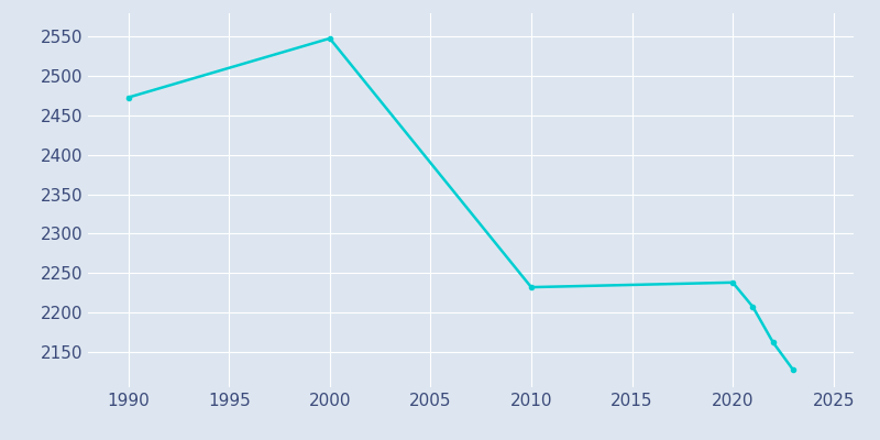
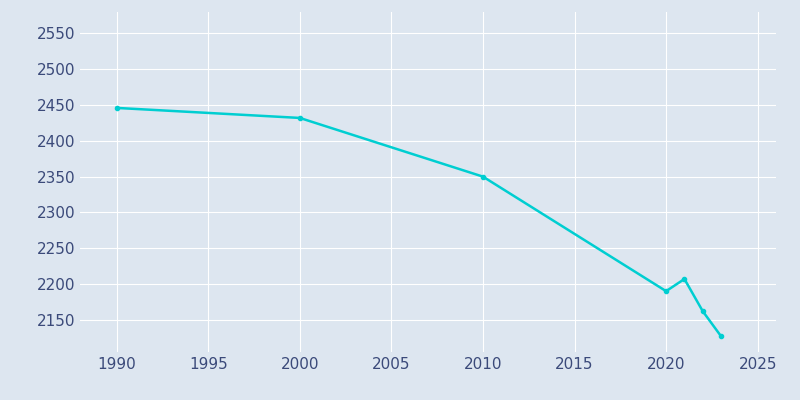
1990: 2473 -> 2446
2000: 2548 -> 2432
2010: 2232 -> 2350
2020: 2238 -> 2190
